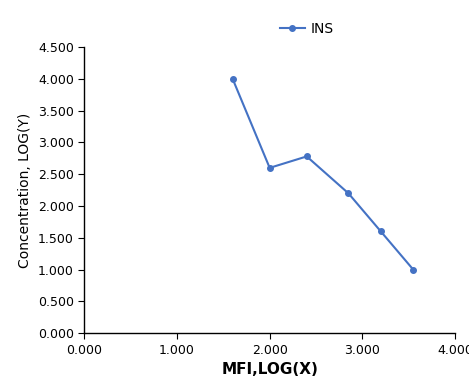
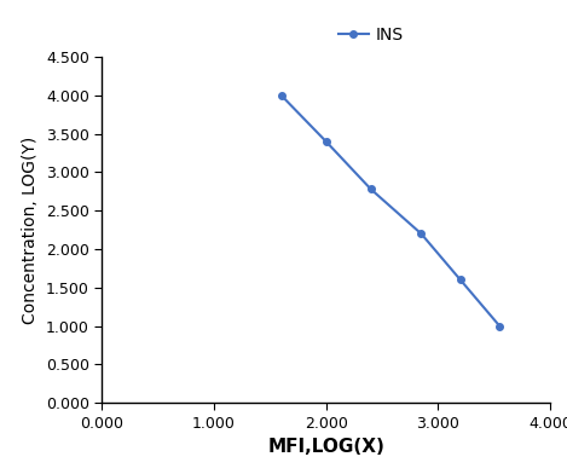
2.000: 2.60 -> 3.40
